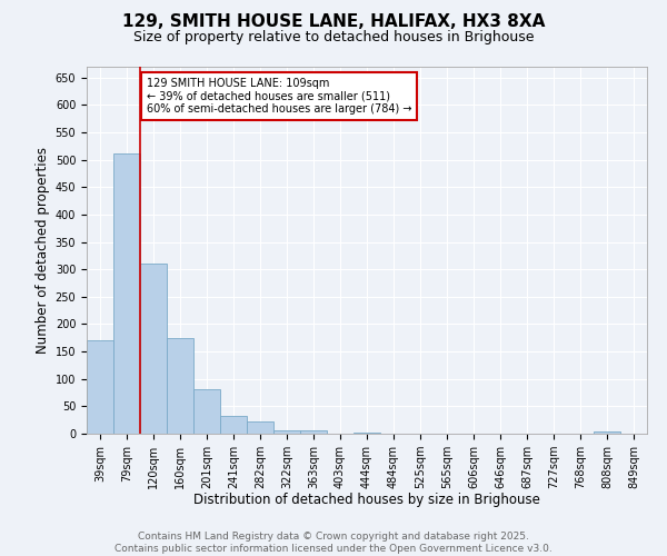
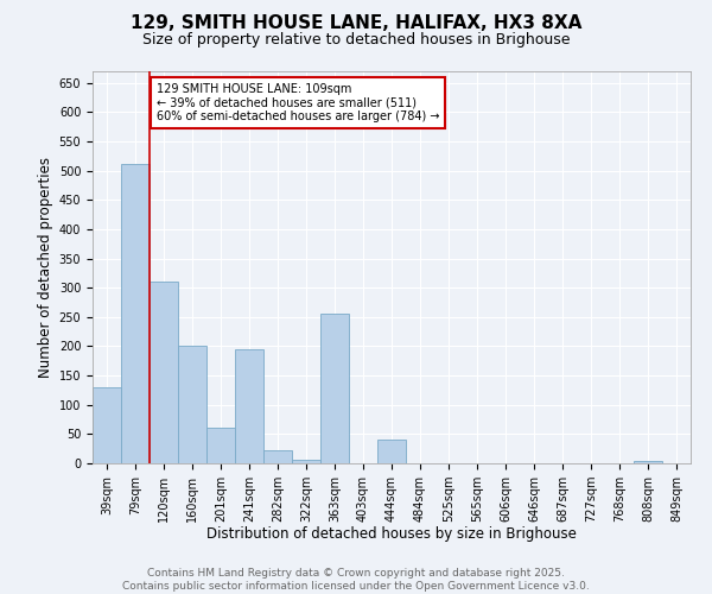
39sqm: 170 -> 130
160sqm: 175 -> 200
201sqm: 82 -> 60
241sqm: 33 -> 195
363sqm: 6 -> 255
444sqm: 3 -> 40
